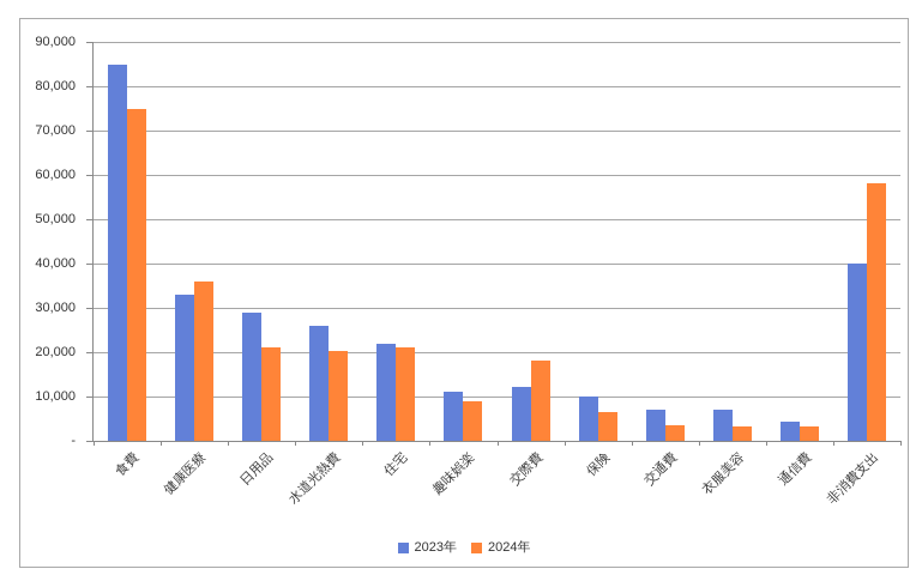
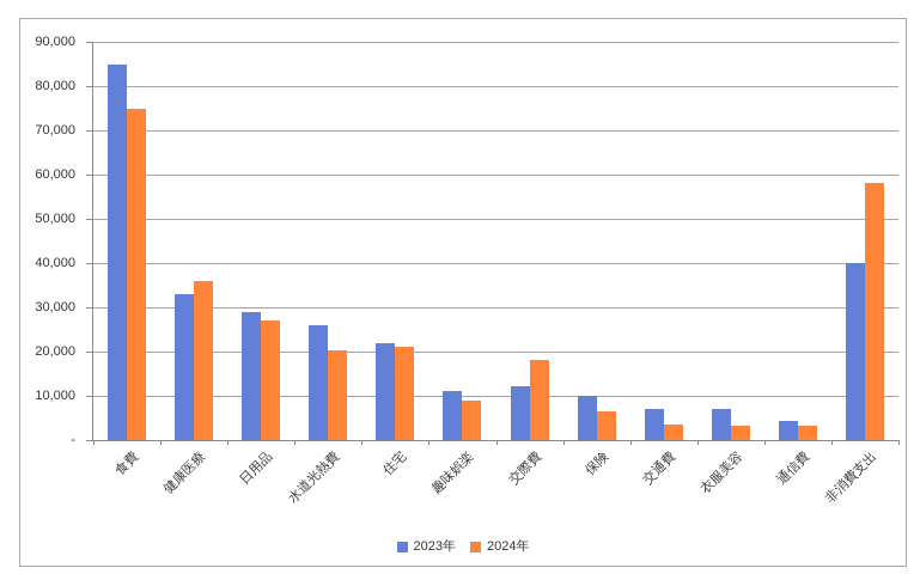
2024年/日用品: 21000 -> 27000
